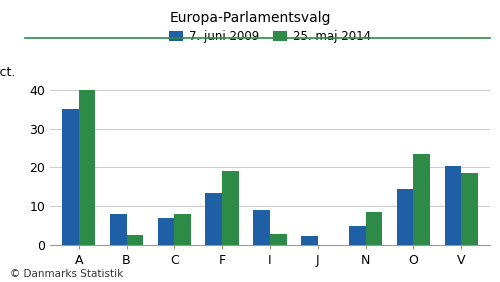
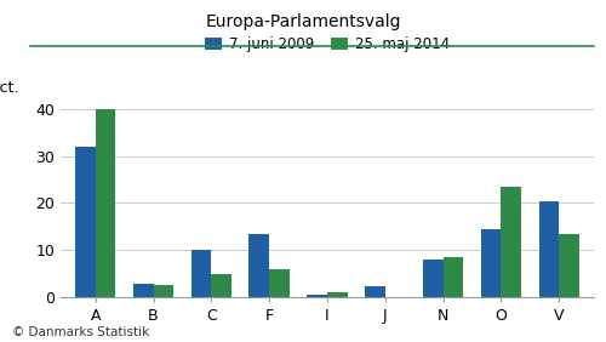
7. juni 2009/A: 35.0 -> 32.0
7. juni 2009/B: 8.0 -> 3.0
7. juni 2009/C: 7.0 -> 10.0
25. maj 2014/C: 8.0 -> 5.0
25. maj 2014/F: 19.0 -> 6.0
7. juni 2009/I: 9.0 -> 0.5
25. maj 2014/I: 3.0 -> 1.0
7. juni 2009/N: 5.0 -> 8.0
25. maj 2014/V: 18.5 -> 13.5
